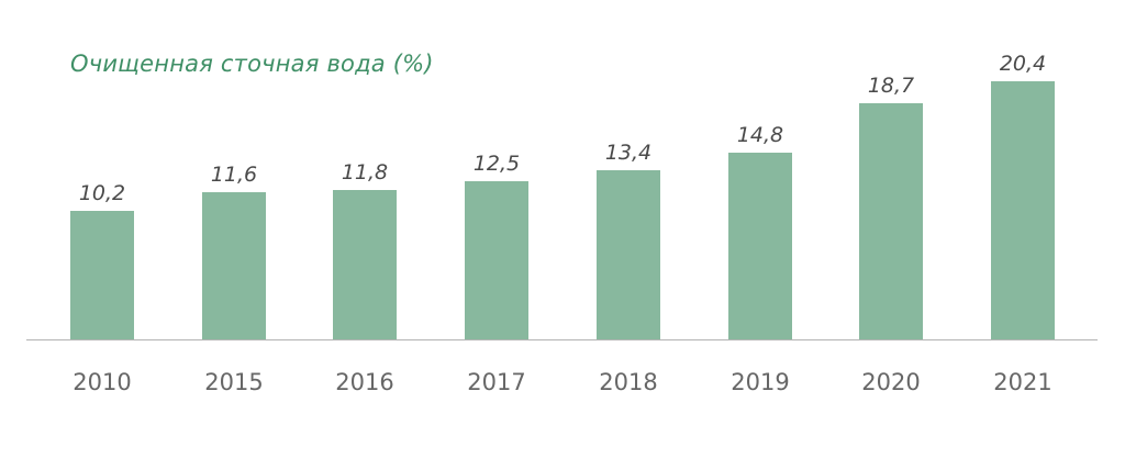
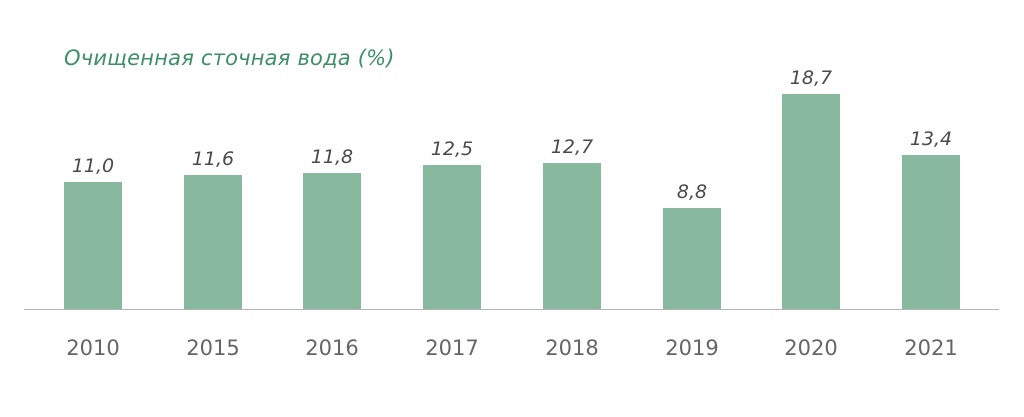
2010: 10,2 -> 11,0
2018: 13,4 -> 12,7
2019: 14,8 -> 8,8
2021: 20,4 -> 13,4
